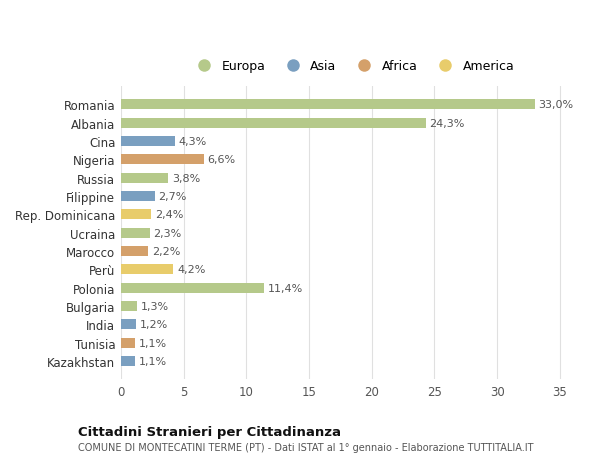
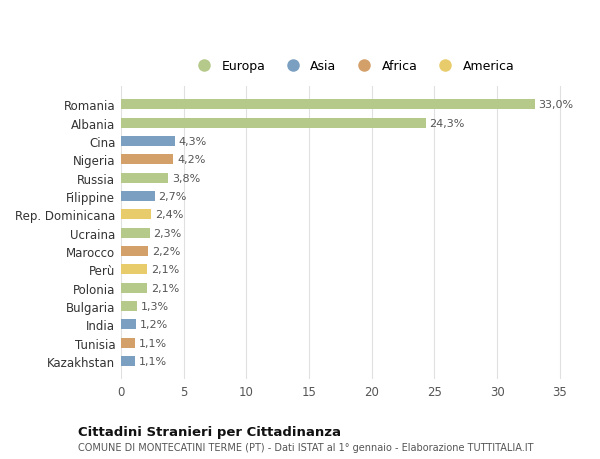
Nigeria: 6,6% -> 4,2%
Perù: 4,2% -> 2,1%
Polonia: 11,4% -> 2,1%
